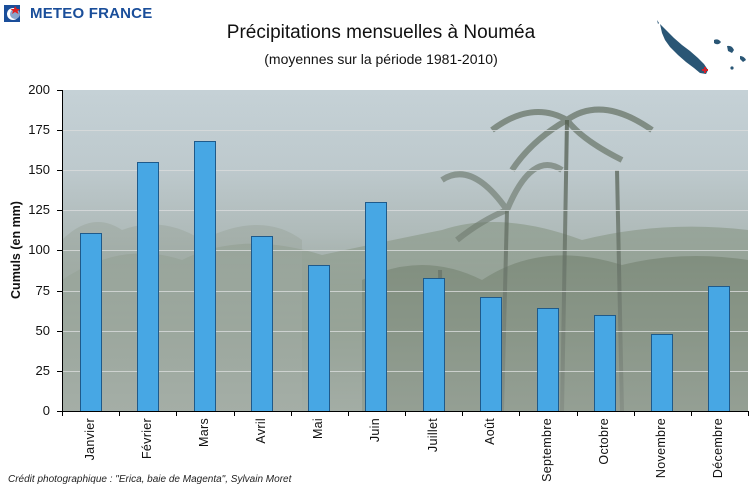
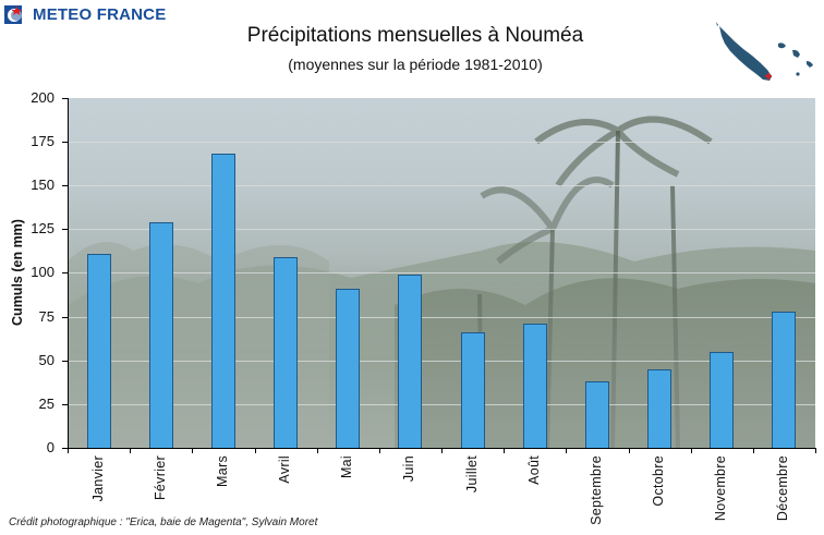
Février: 155 -> 129
Juin: 130 -> 99
Juillet: 83 -> 66
Septembre: 64 -> 38
Octobre: 60 -> 45
Novembre: 48 -> 55
